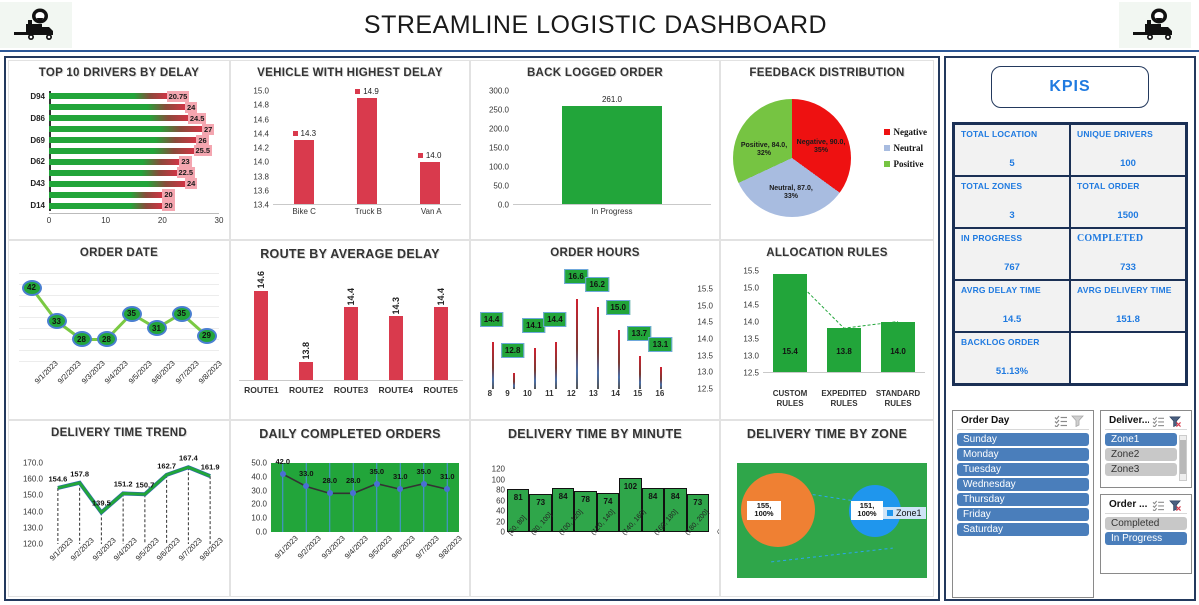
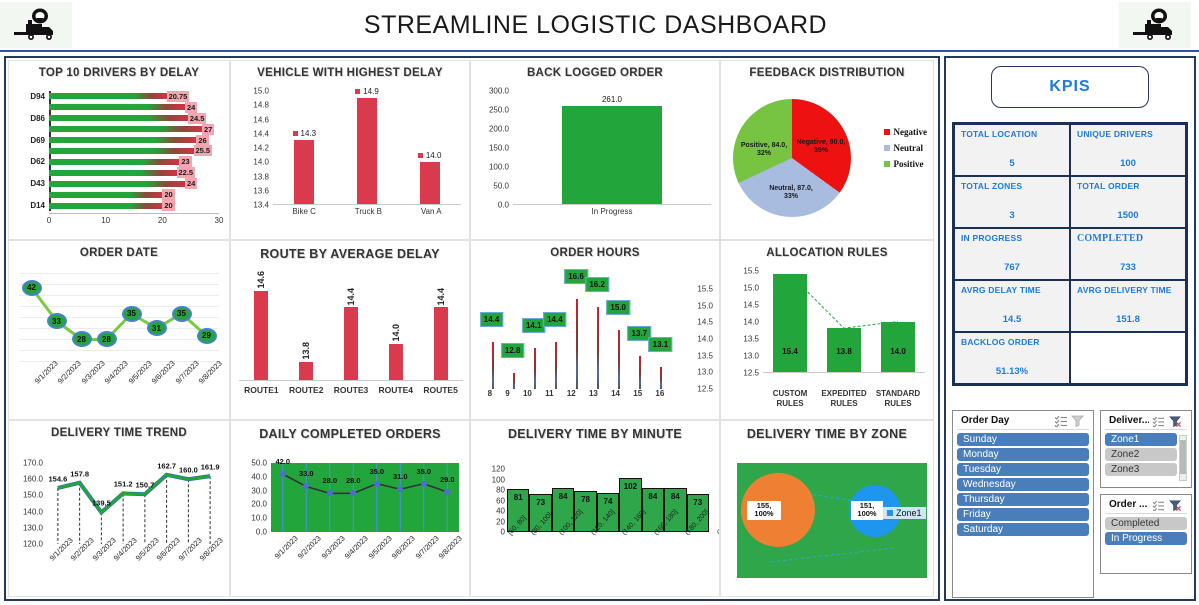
ROUTE BY AVERAGE DELAY/ROUTE4: 14.3 -> 14.0
DELIVERY TIME TREND/9/7/2023: 167.4 -> 160.0
DAILY COMPLETED ORDERS/9/8/2023: 31.0 -> 29.0
